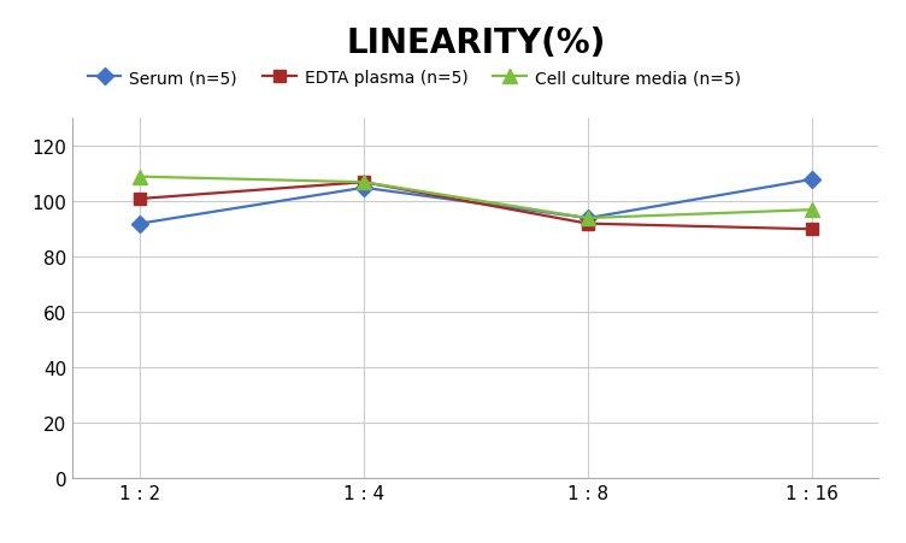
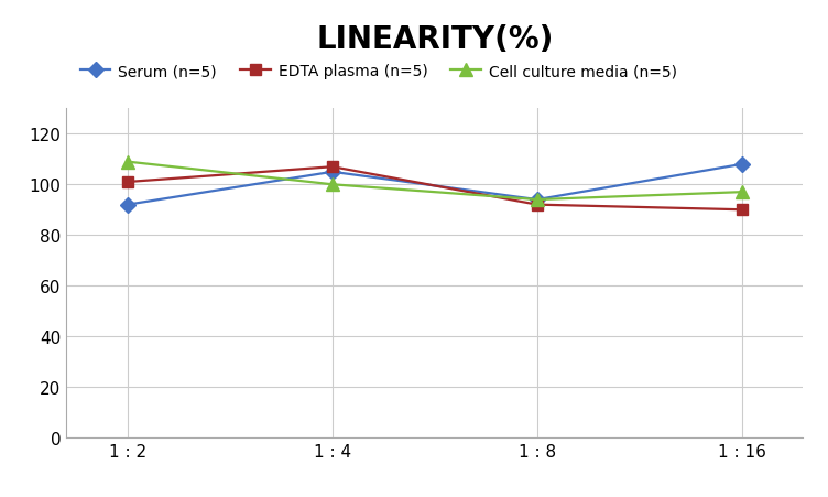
Cell culture media (n=5)/1 : 4: 107 -> 100
